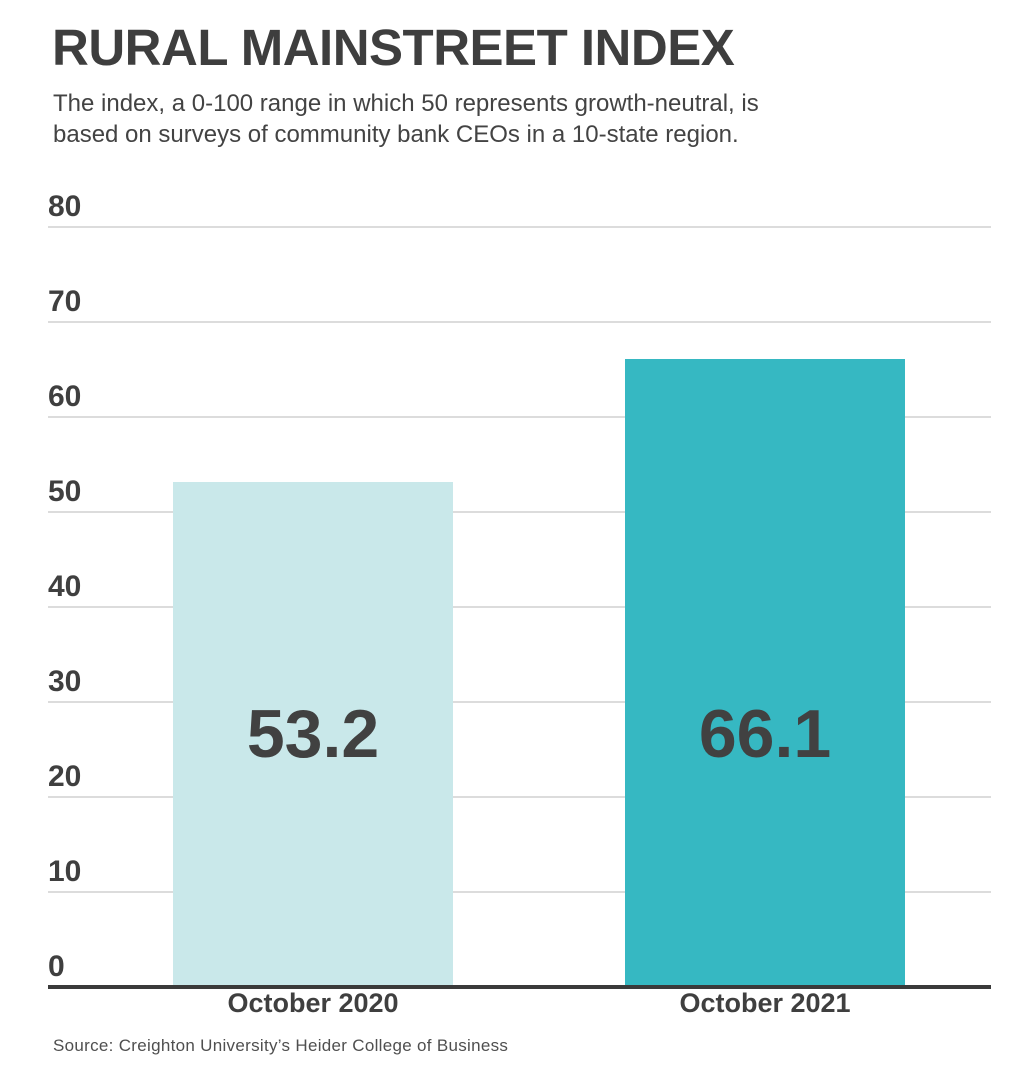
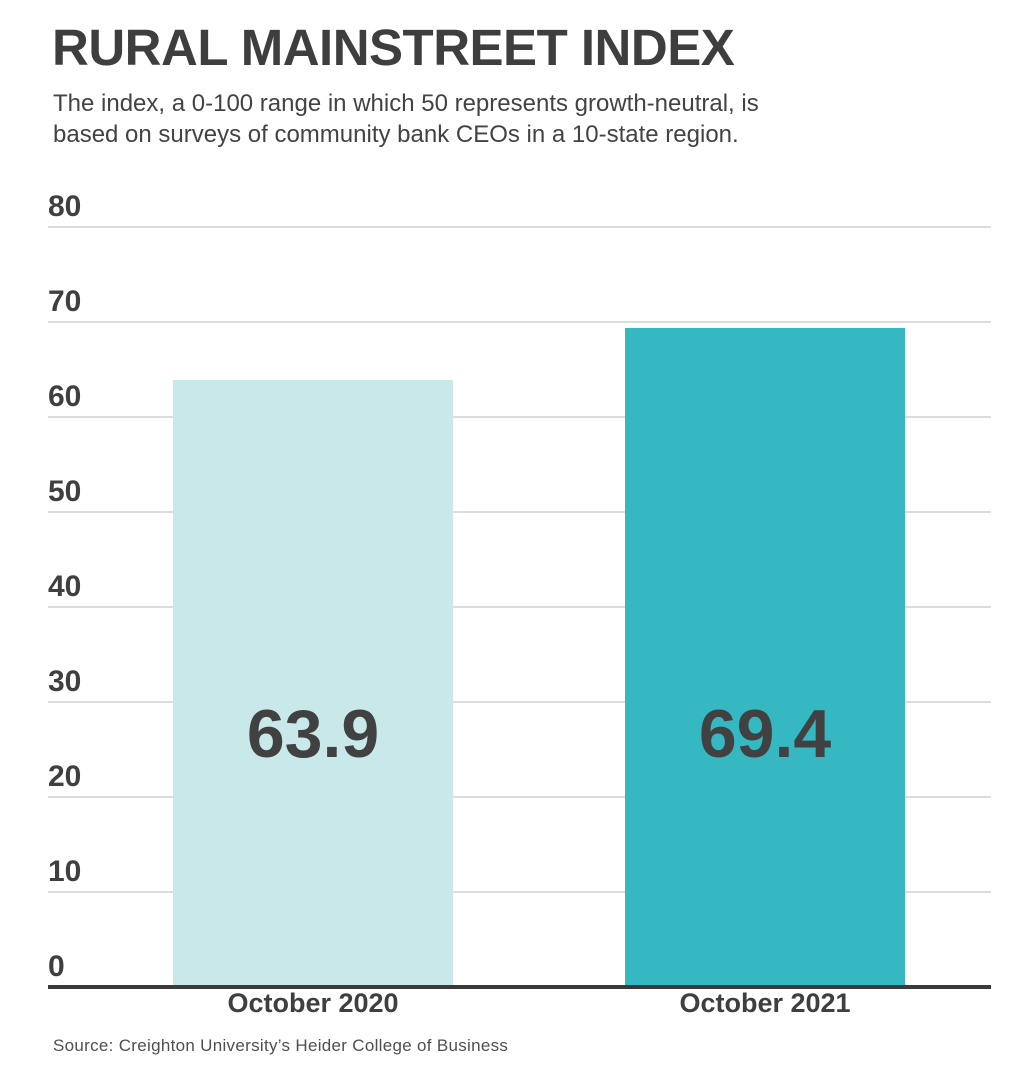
October 2020: 53.2 -> 63.9
October 2021: 66.1 -> 69.4
